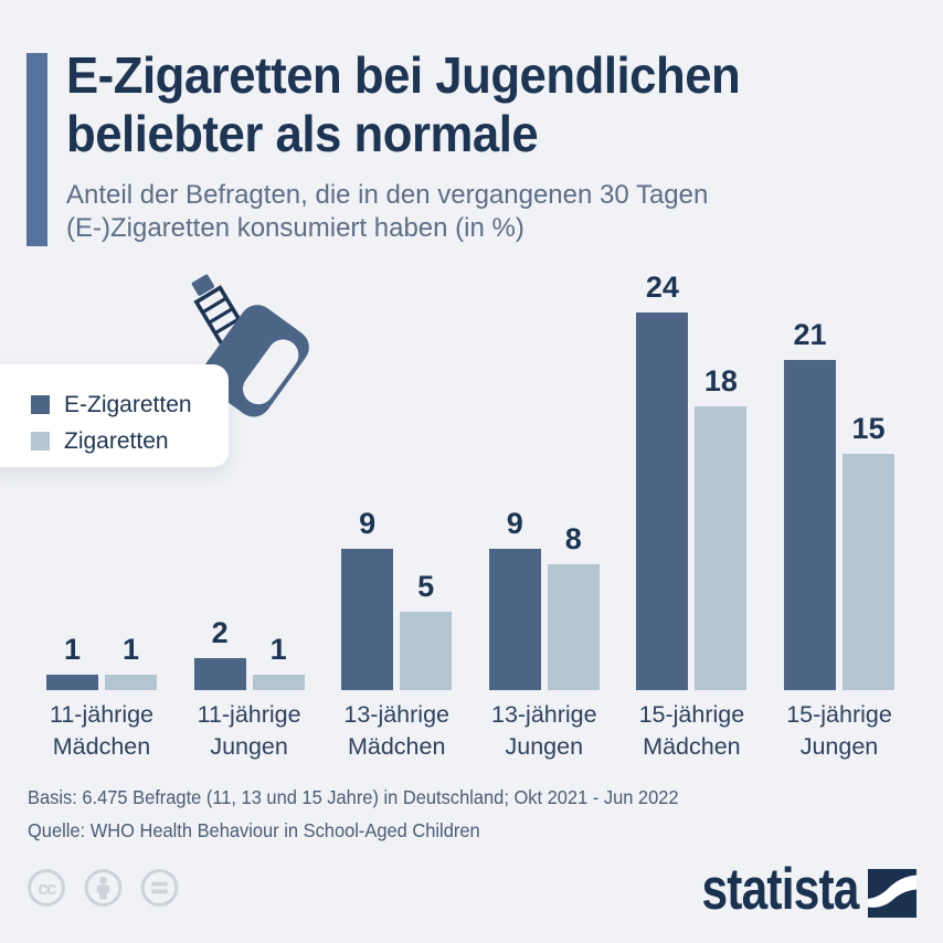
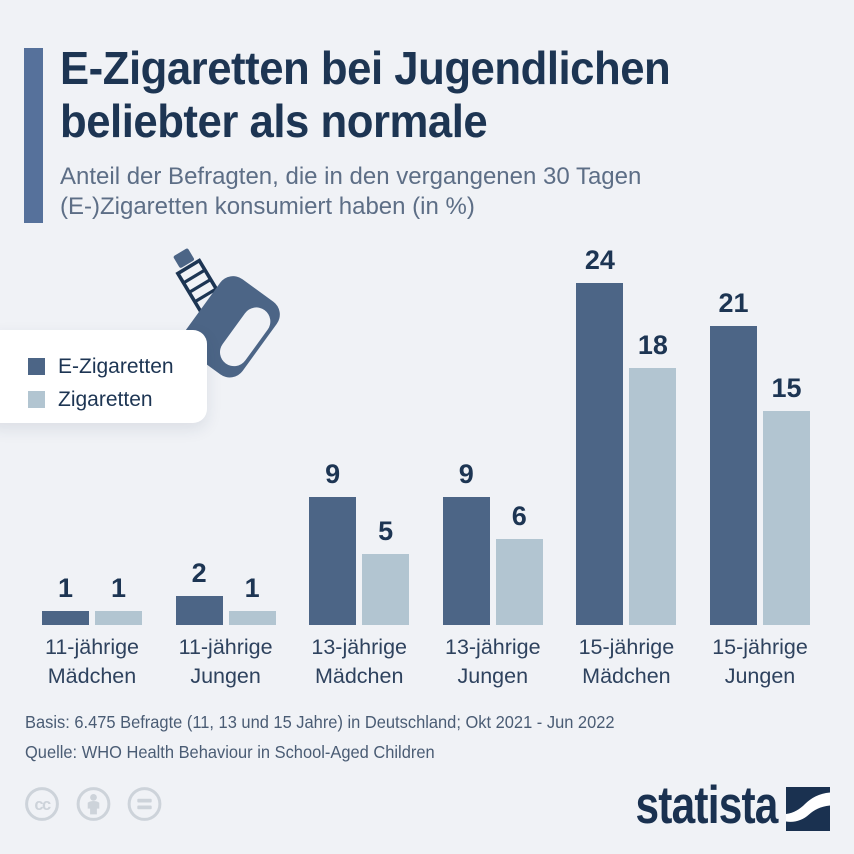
Zigaretten/13-jährige Jungen: 8 -> 6
